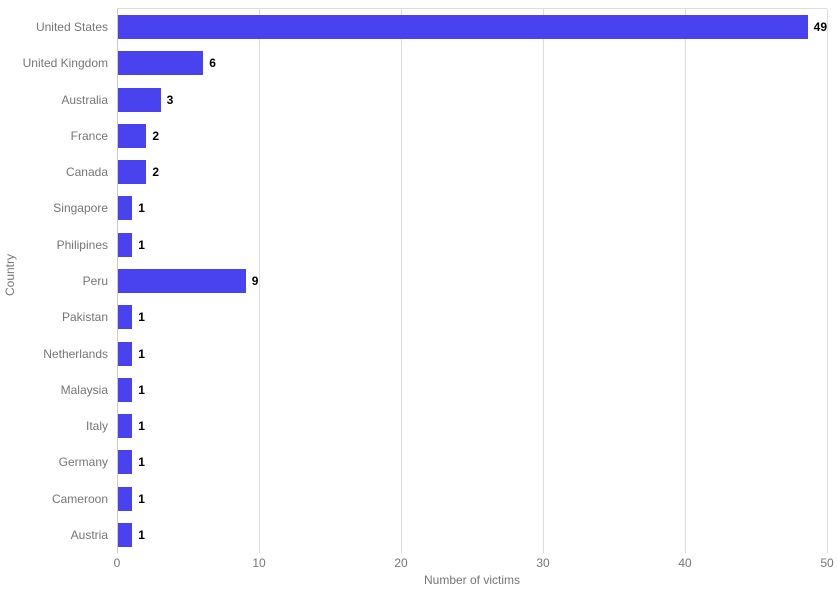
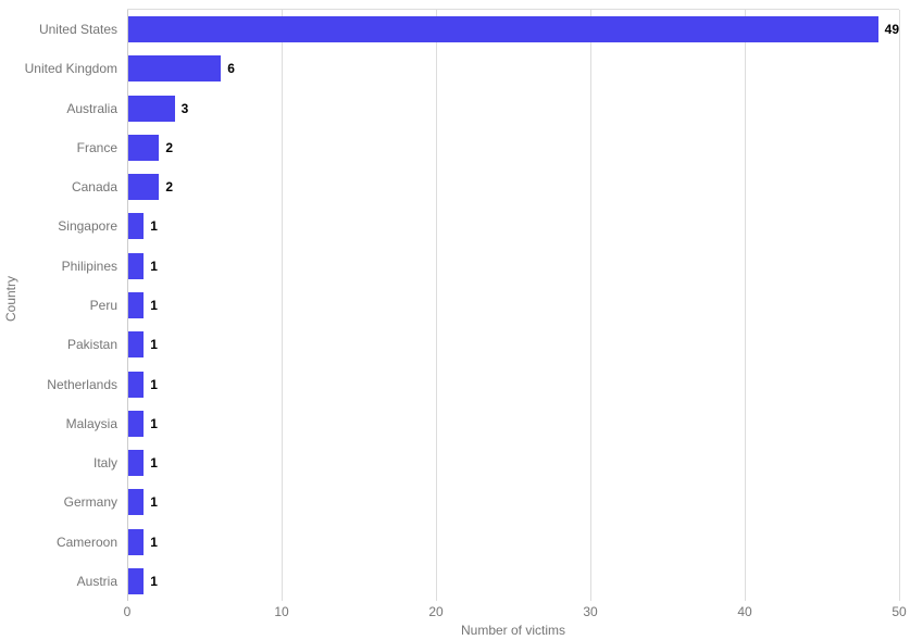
Peru: 9 -> 1
